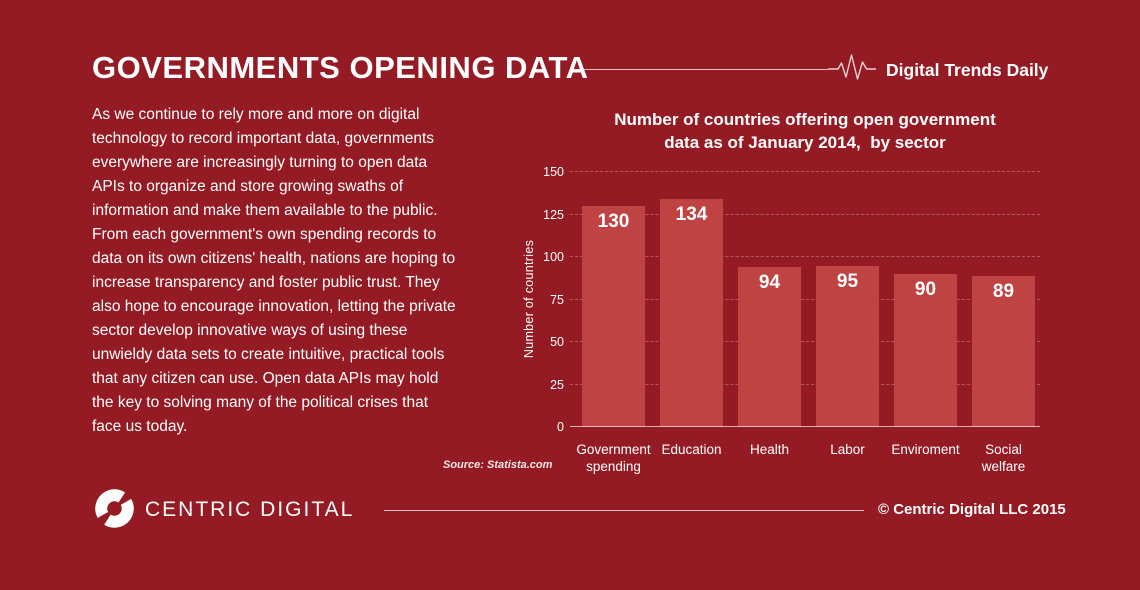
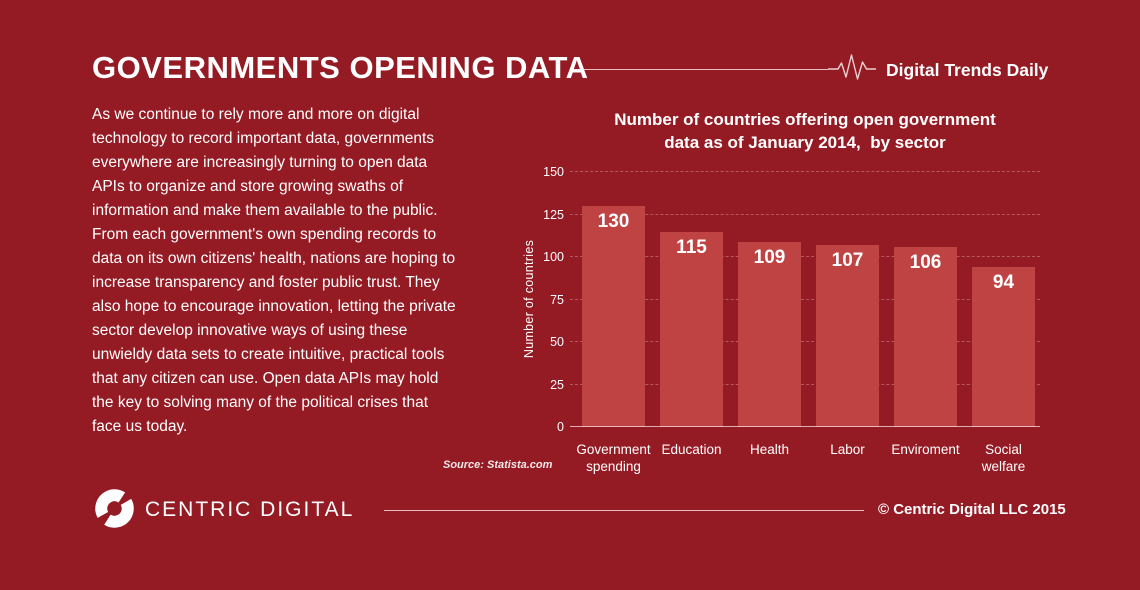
Education: 134 -> 115
Health: 94 -> 109
Labor: 95 -> 107
Enviroment: 90 -> 106
Social welfare: 89 -> 94
